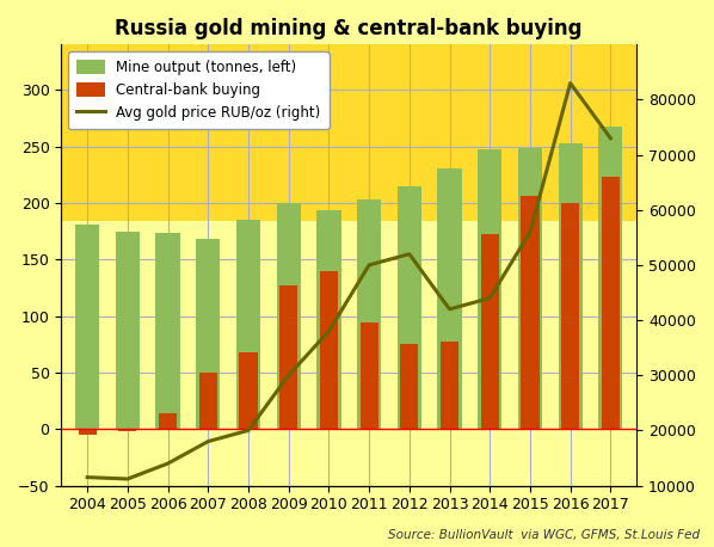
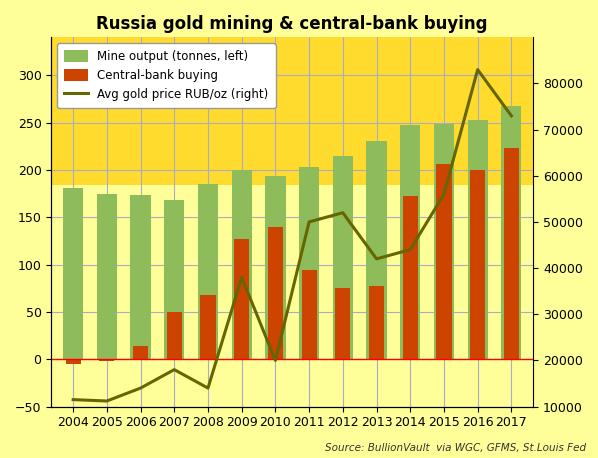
Avg gold price RUB/oz (right)/2008: 20000 -> 14000
Avg gold price RUB/oz (right)/2009: 30000 -> 38000
Avg gold price RUB/oz (right)/2010: 38000 -> 20000
